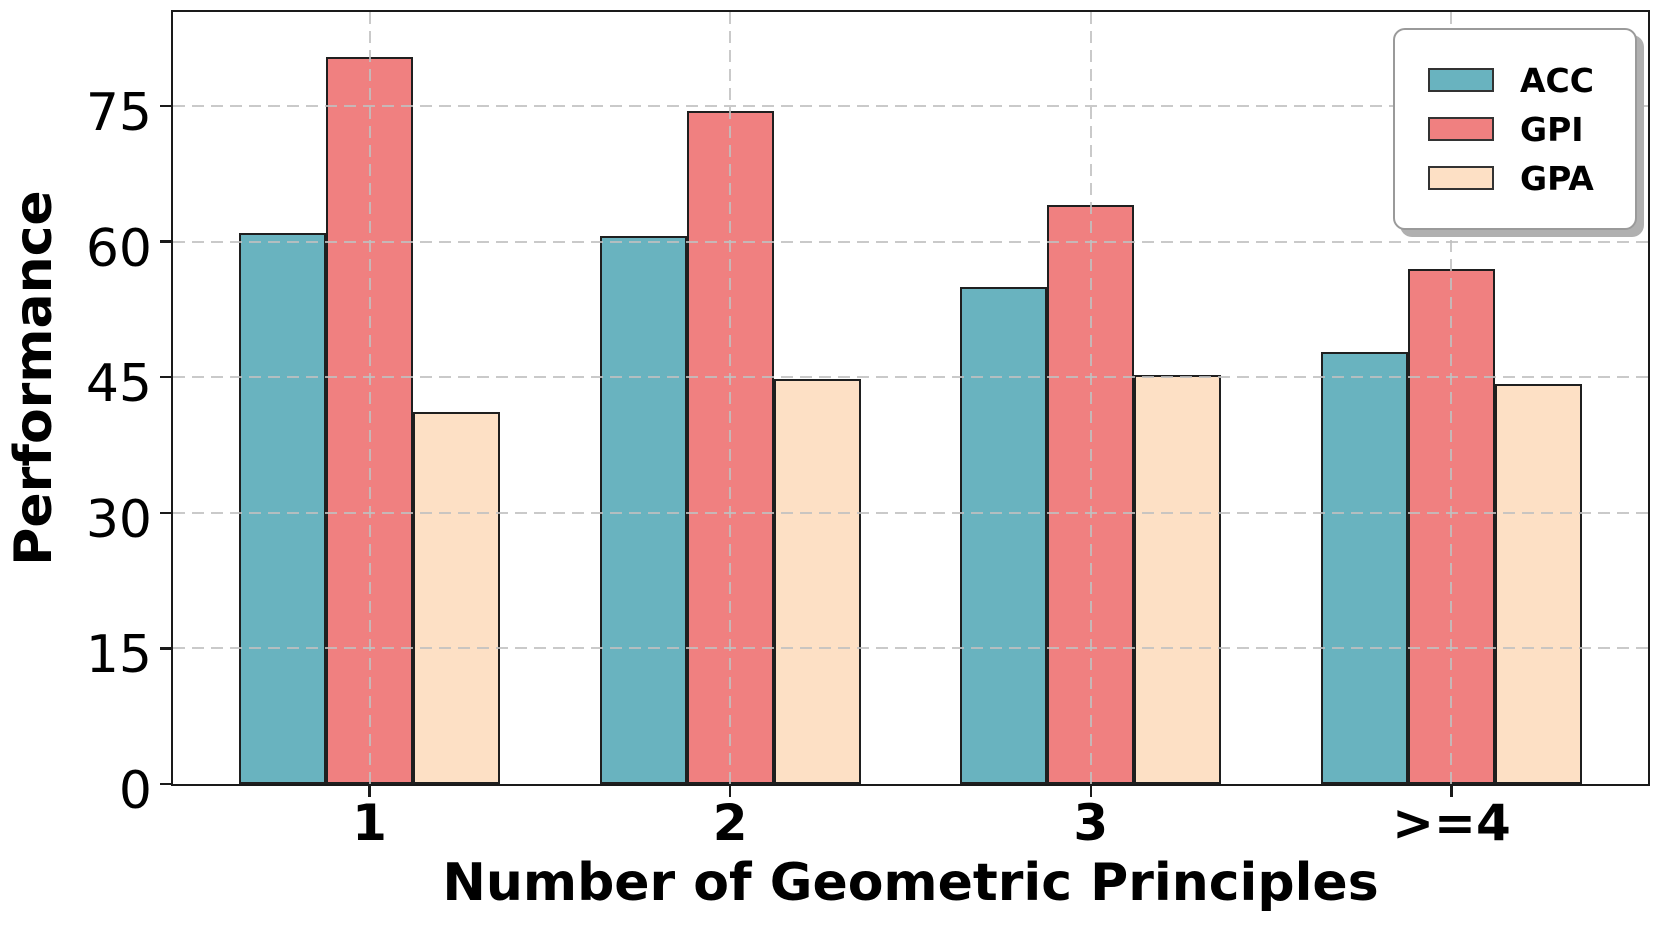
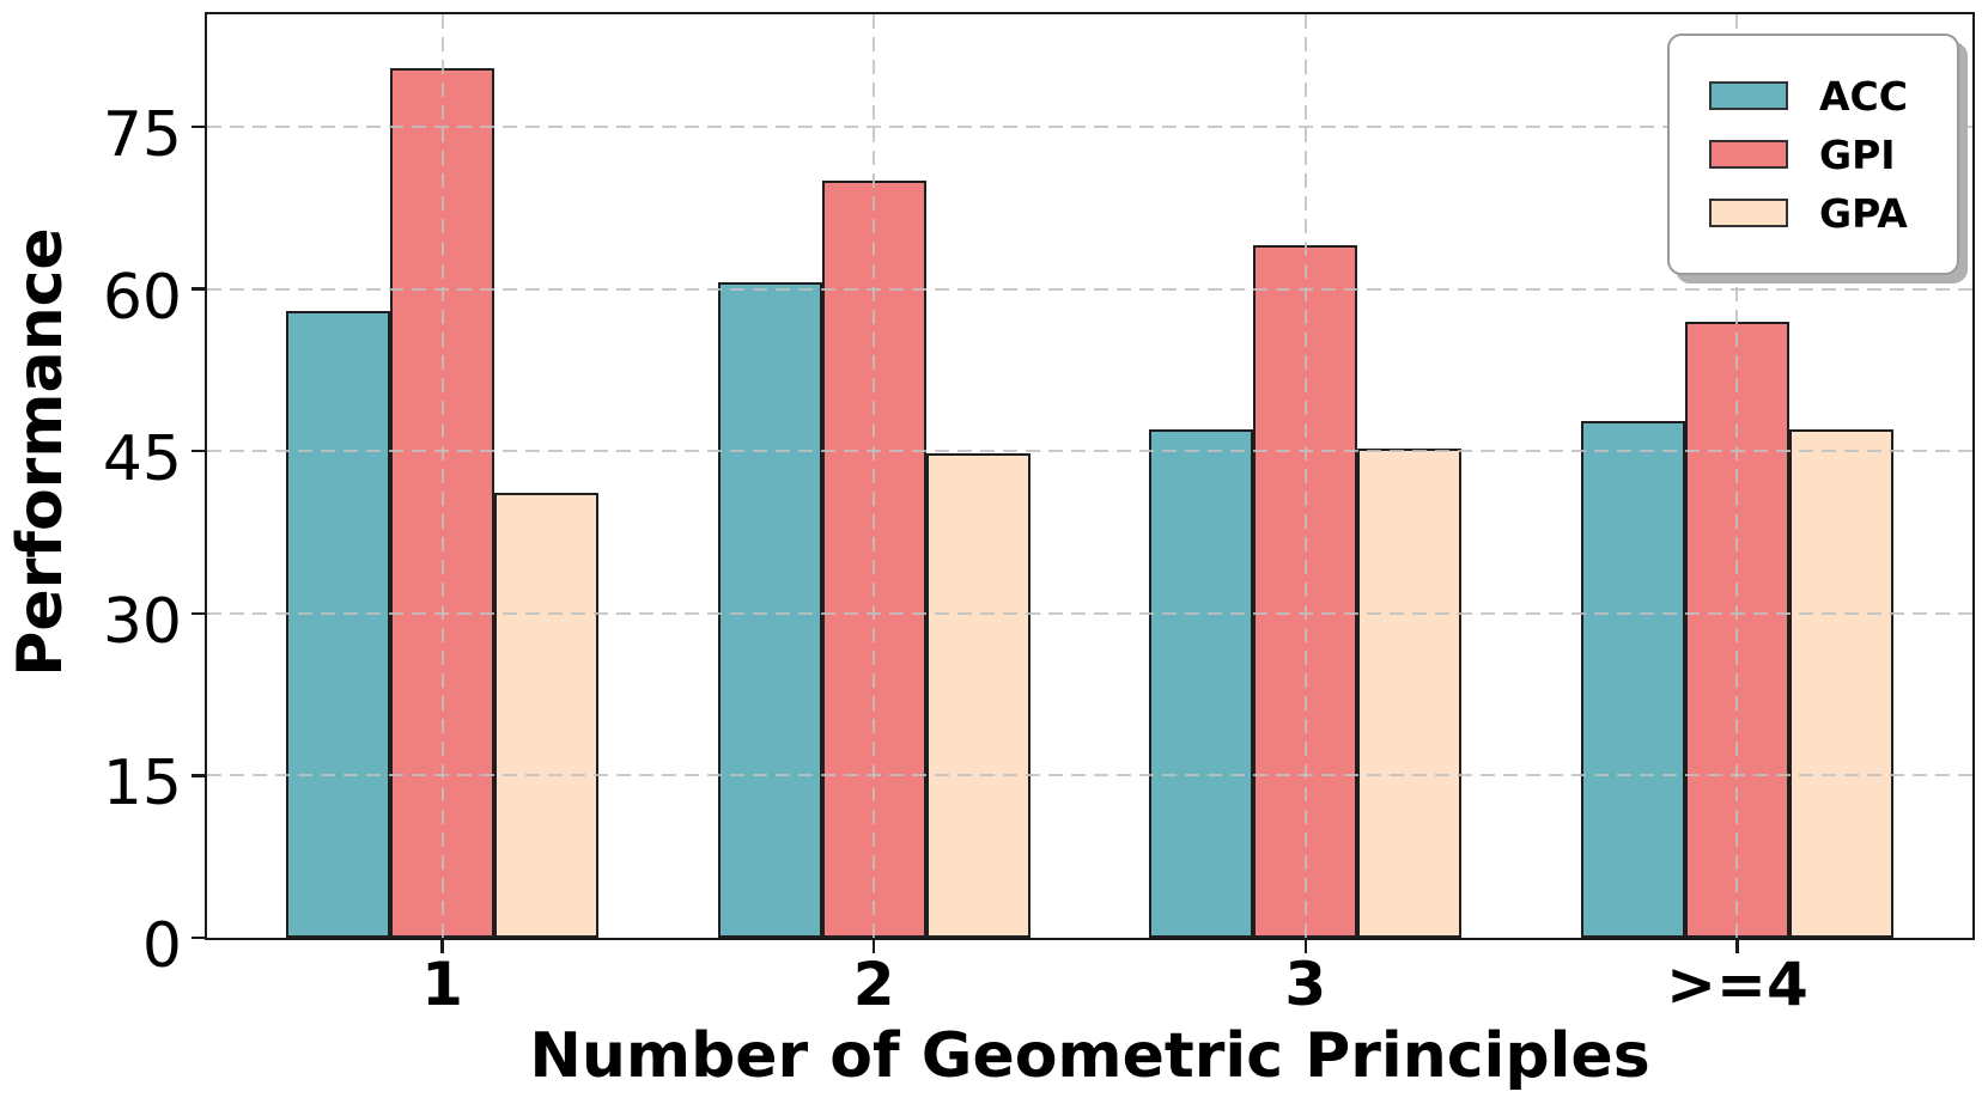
ACC/1: 61 -> 58
GPI/2: 74 -> 70
ACC/3: 55 -> 47
GPA/>=4: 44 -> 47
